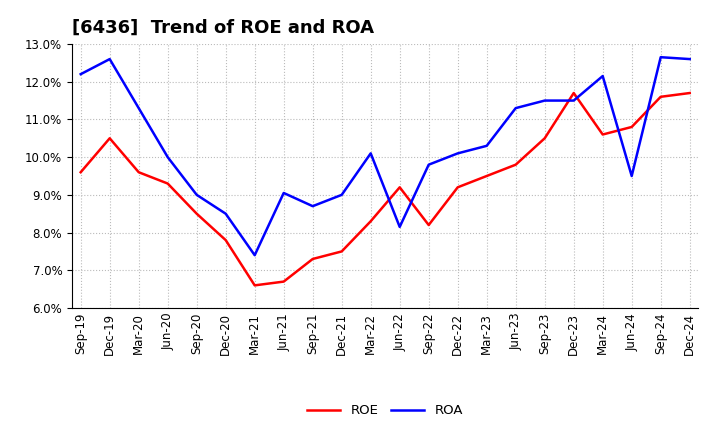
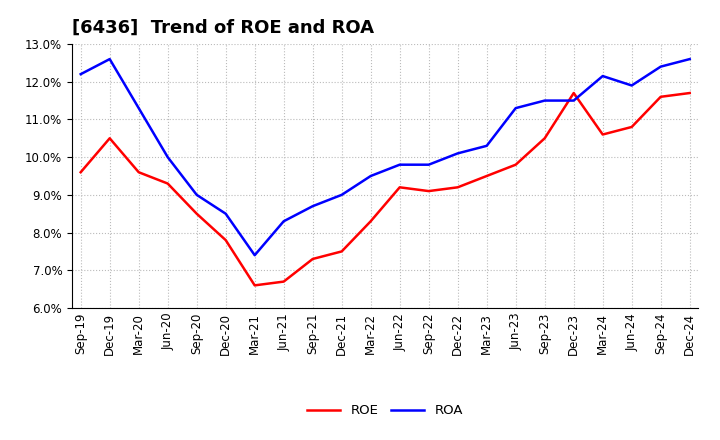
ROA/Jun-21: 9.05% -> 8.30%
ROA/Mar-22: 10.10% -> 9.50%
ROA/Jun-22: 8.15% -> 9.80%
ROE/Sep-22: 8.2% -> 9.1%
ROA/Jun-24: 9.50% -> 11.90%
ROA/Sep-24: 12.65% -> 12.40%
